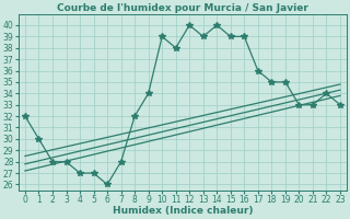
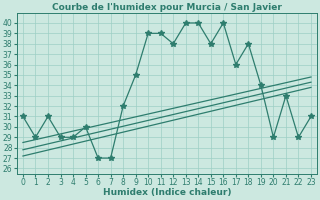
0: 32 -> 31
1: 30 -> 29
2: 28 -> 31
3: 28 -> 29
4: 27 -> 29
5: 27 -> 30
6: 26 -> 27
7: 28 -> 27
9: 34 -> 35
11: 38 -> 39
12: 40 -> 38
13: 39 -> 40
15: 39 -> 38
16: 39 -> 40
18: 35 -> 38
19: 35 -> 34
20: 33 -> 29
22: 34 -> 29
23: 33 -> 31
